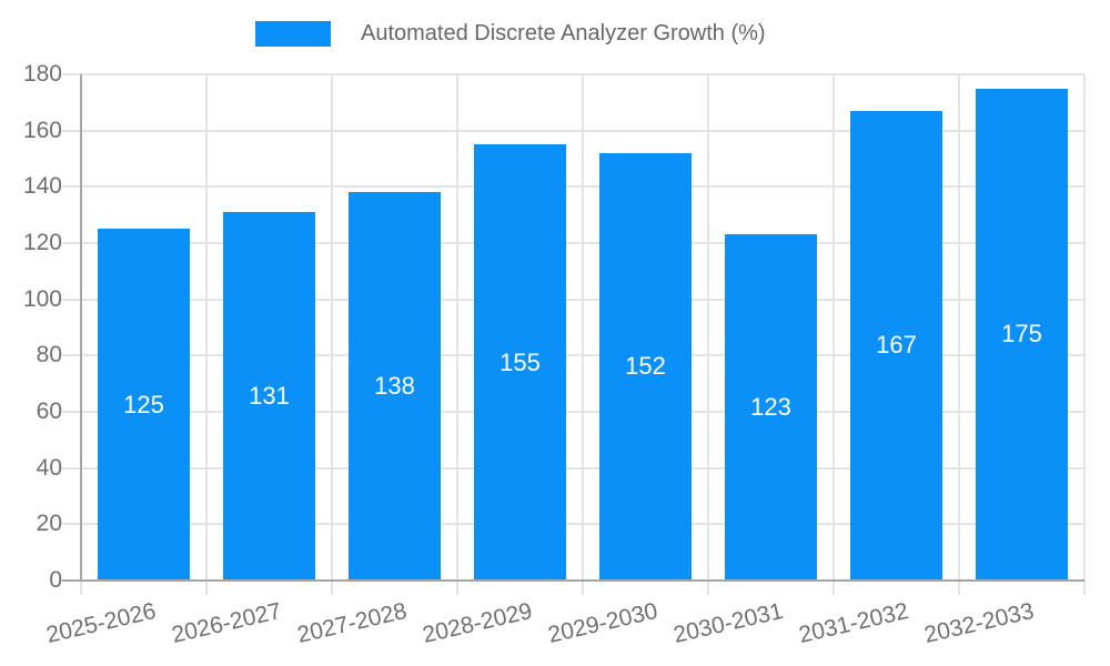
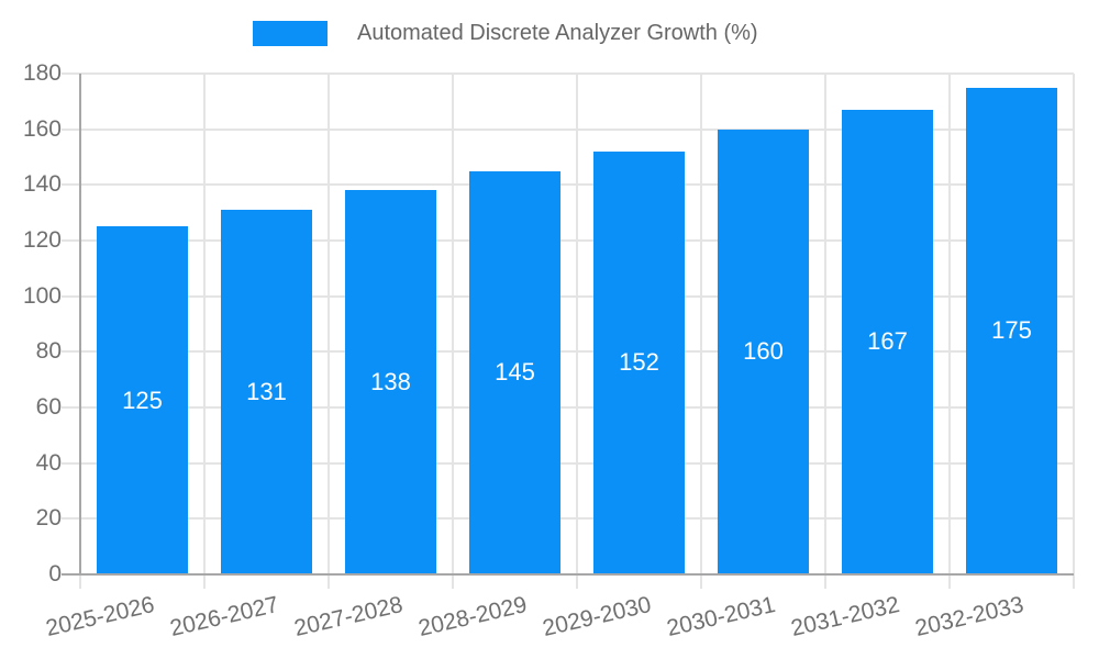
2028-2029: 155 -> 145
2030-2031: 123 -> 160
